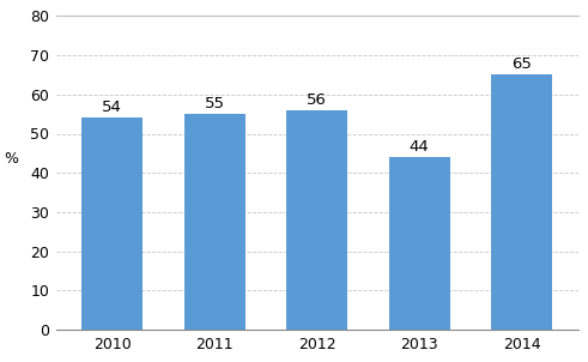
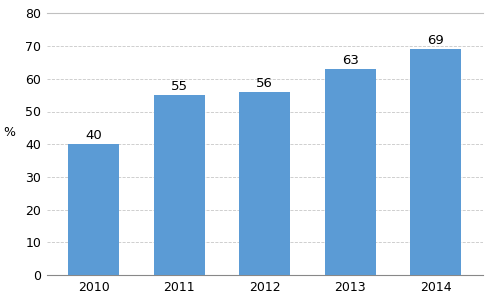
2010: 54 -> 40
2013: 44 -> 63
2014: 65 -> 69
